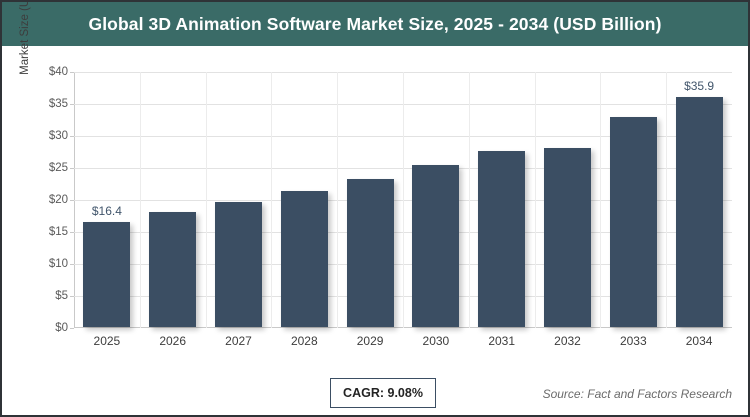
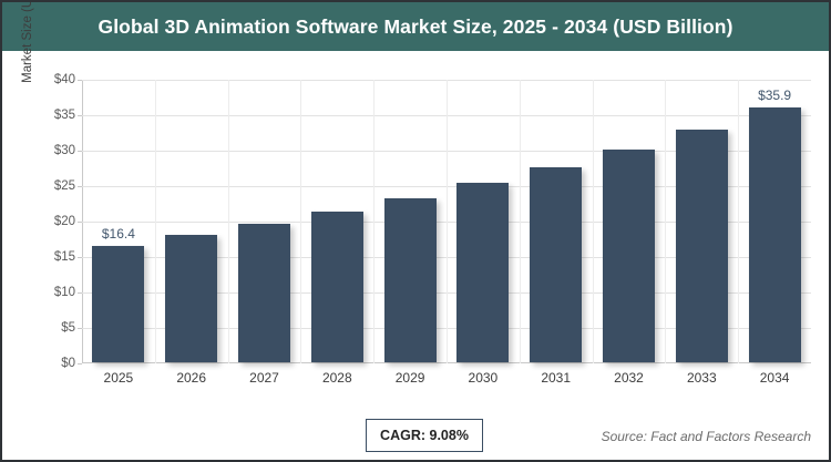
2032: $28 -> $30
